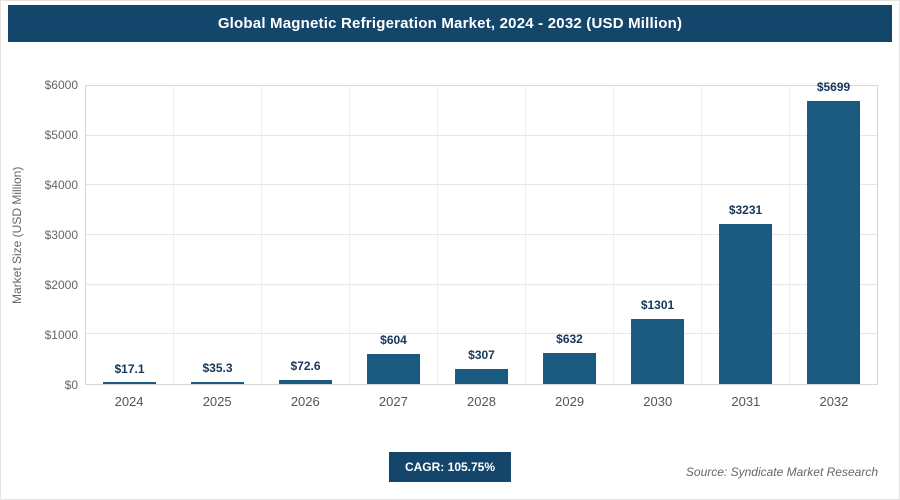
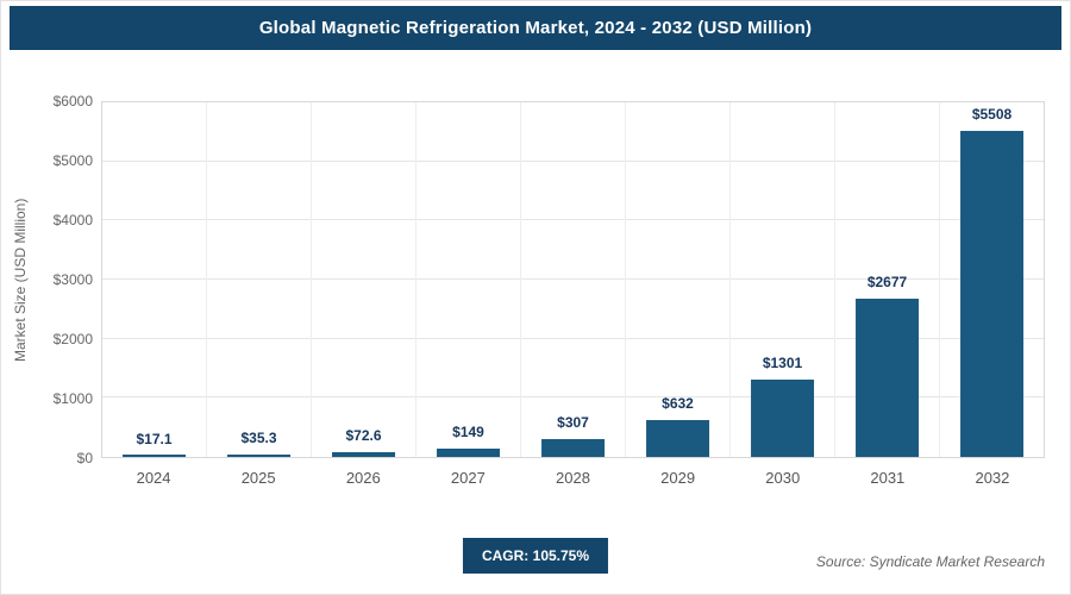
2027: $604 -> $149
2031: $3231 -> $2677
2032: $5699 -> $5508
